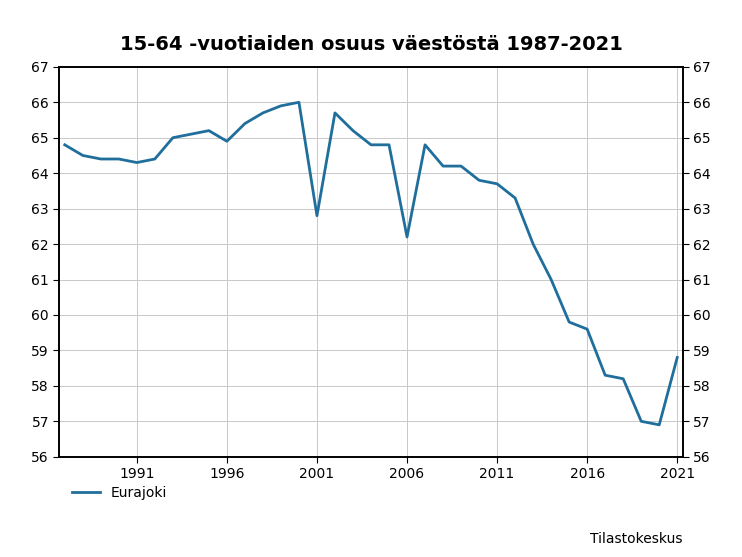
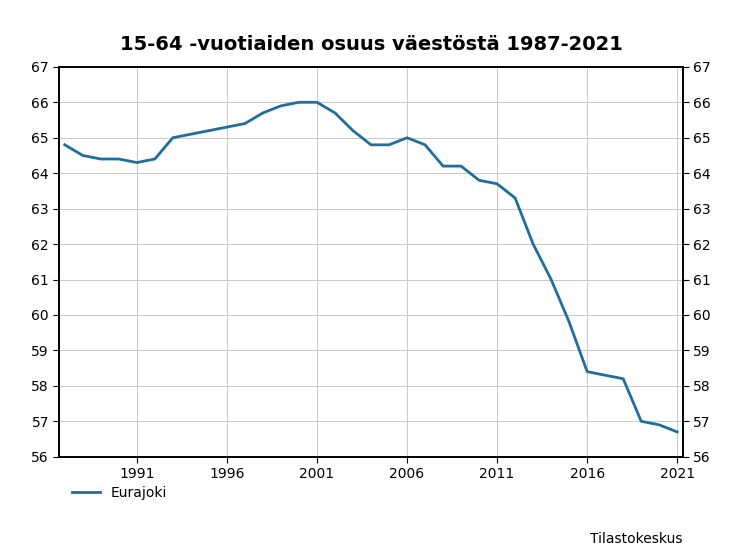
1996: 64.9 -> 65.3
2001: 62.8 -> 66.0
2006: 62.2 -> 65.0
2016: 59.6 -> 58.4
2021: 58.8 -> 56.7
